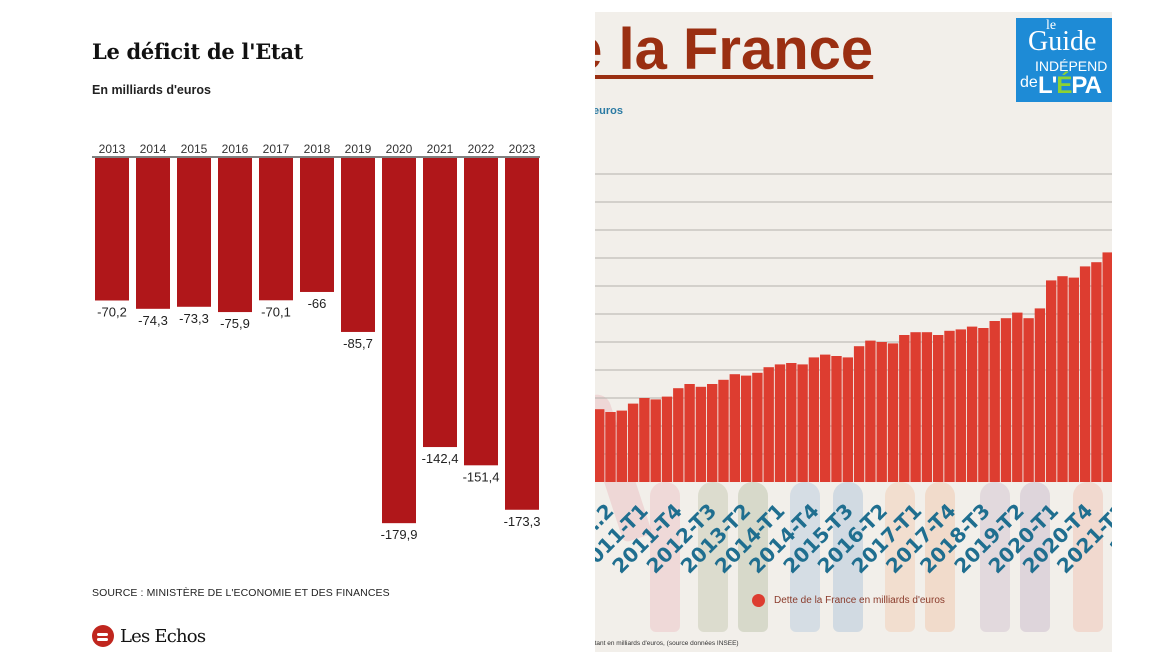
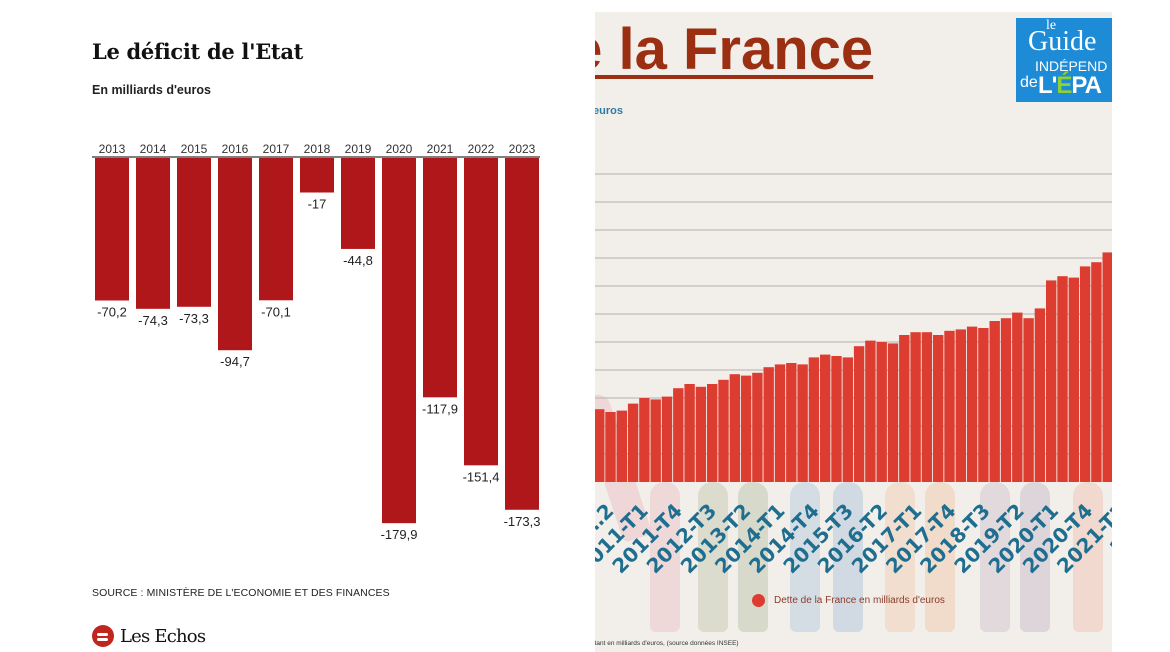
Le déficit de l'Etat/2016: -75,9 -> -94,7
Le déficit de l'Etat/2018: -66 -> -17
Le déficit de l'Etat/2019: -85,7 -> -44,8
Le déficit de l'Etat/2021: -142,4 -> -117,9
